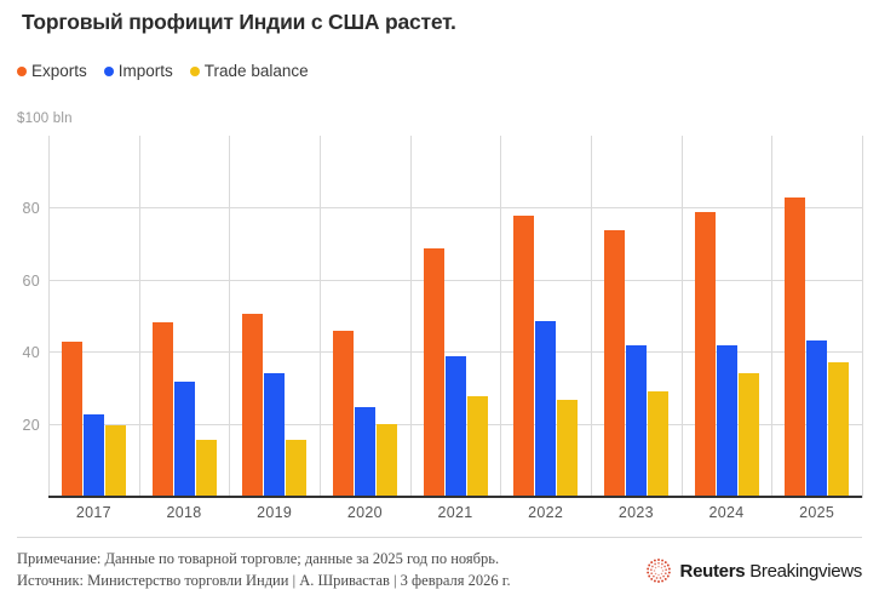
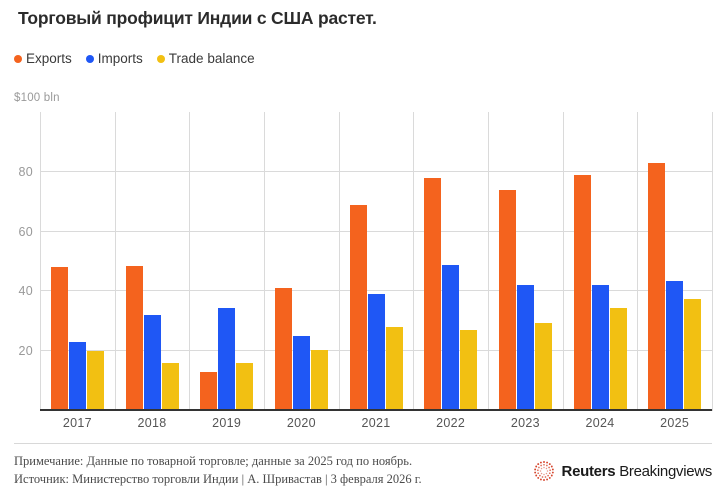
Exports/2017: 43 -> 48
Exports/2019: 51 -> 13
Exports/2020: 46 -> 41
